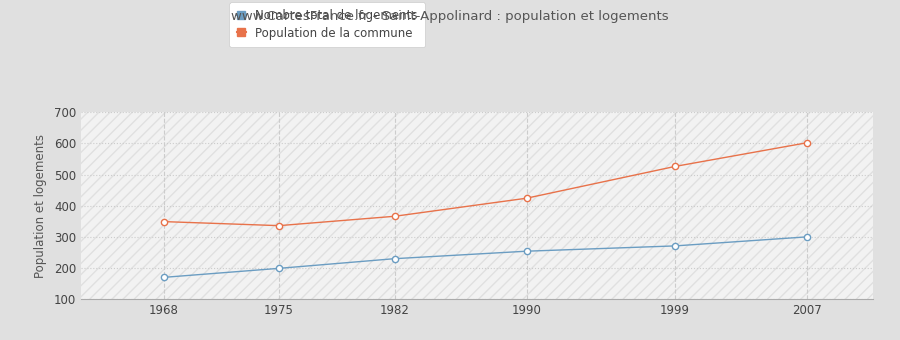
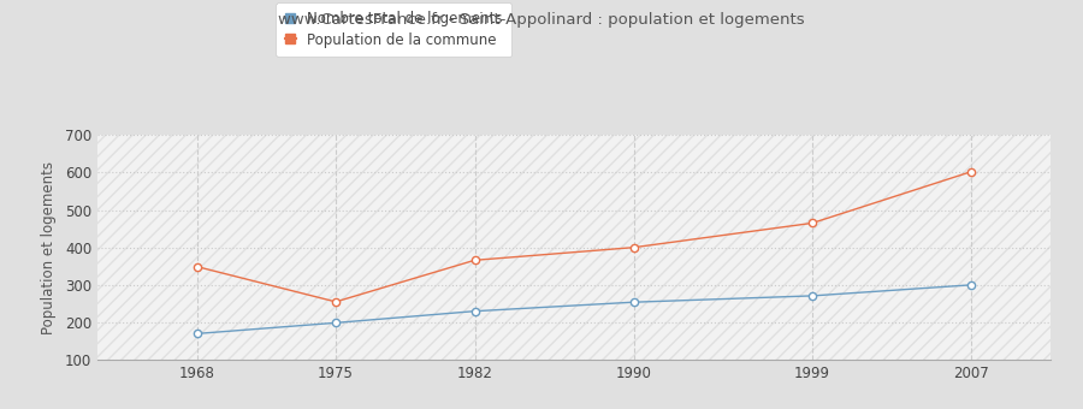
Population de la commune/1975: 336 -> 255
Population de la commune/1990: 424 -> 400
Population de la commune/1999: 526 -> 465
